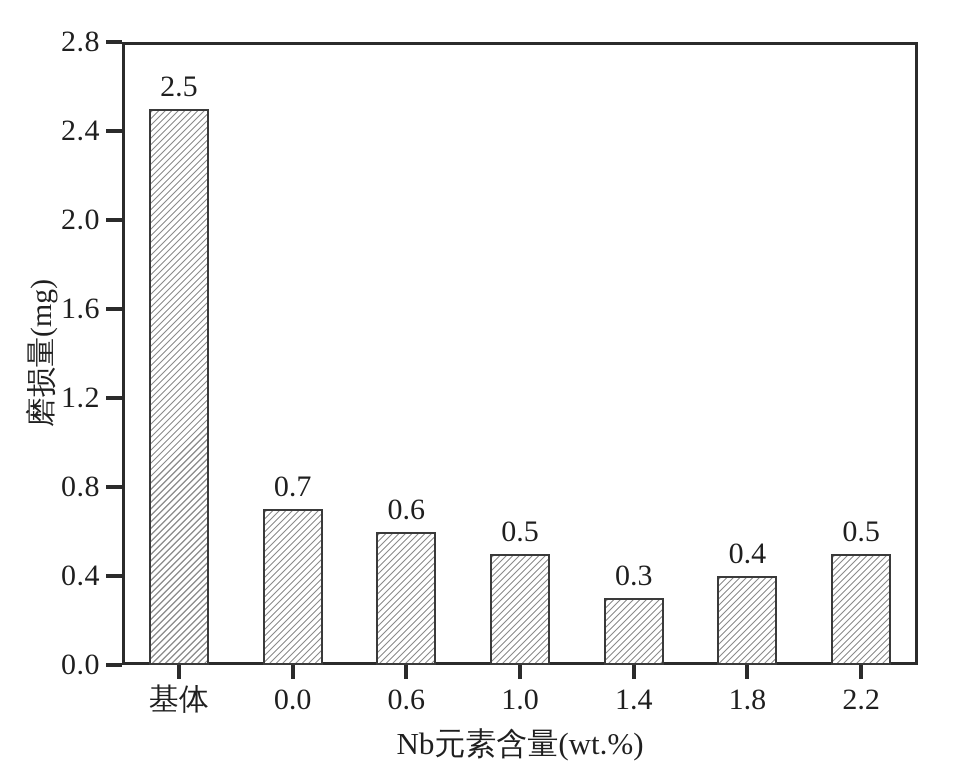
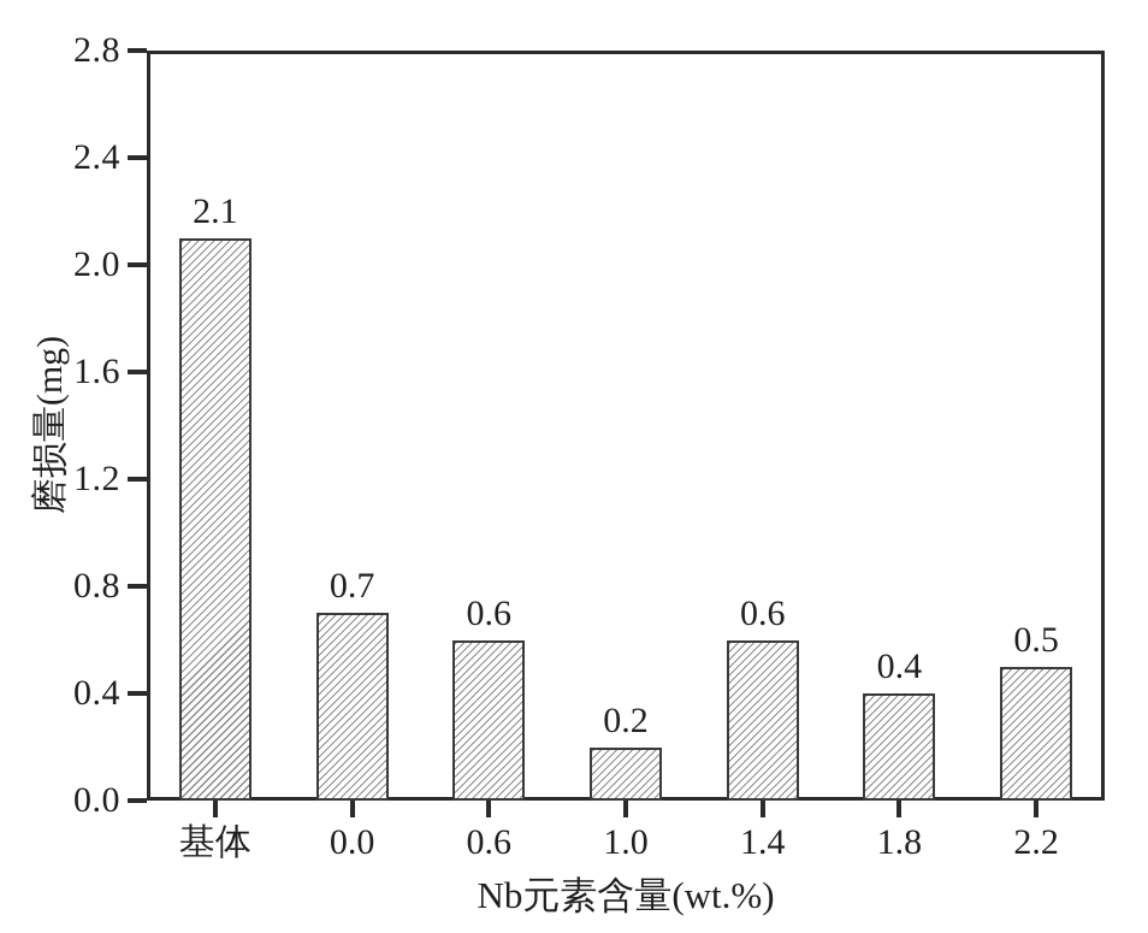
基体: 2.5 -> 2.1
1.0: 0.5 -> 0.2
1.4: 0.3 -> 0.6
